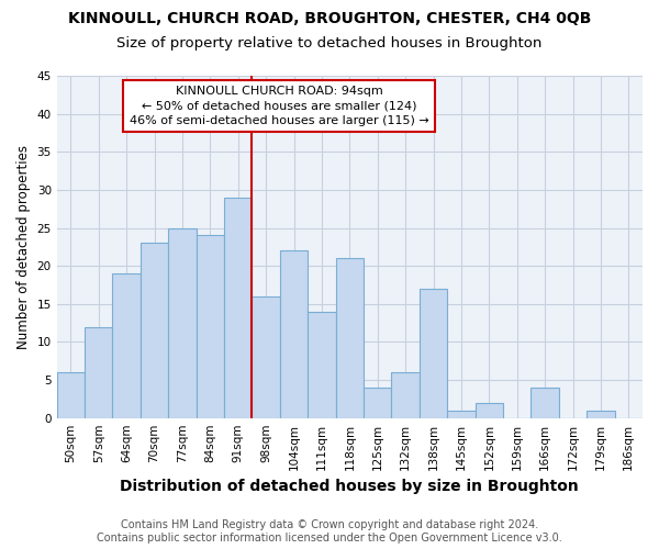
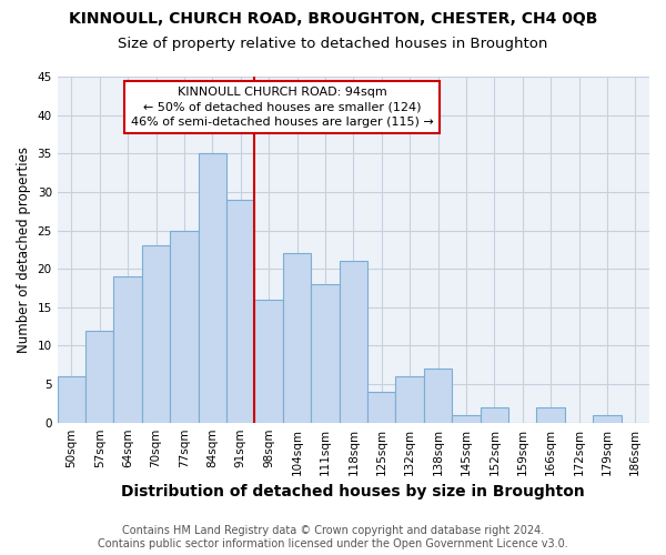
84sqm: 24 -> 35
111sqm: 14 -> 18
138sqm: 17 -> 7
166sqm: 4 -> 2
